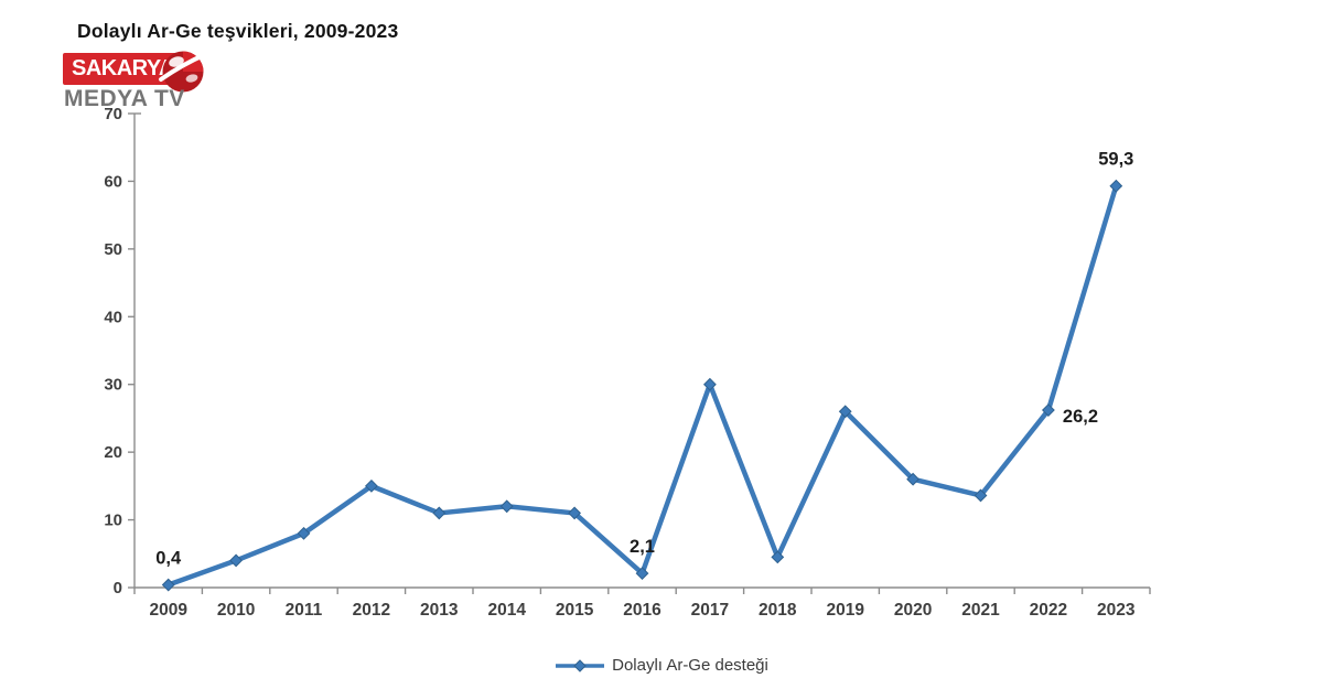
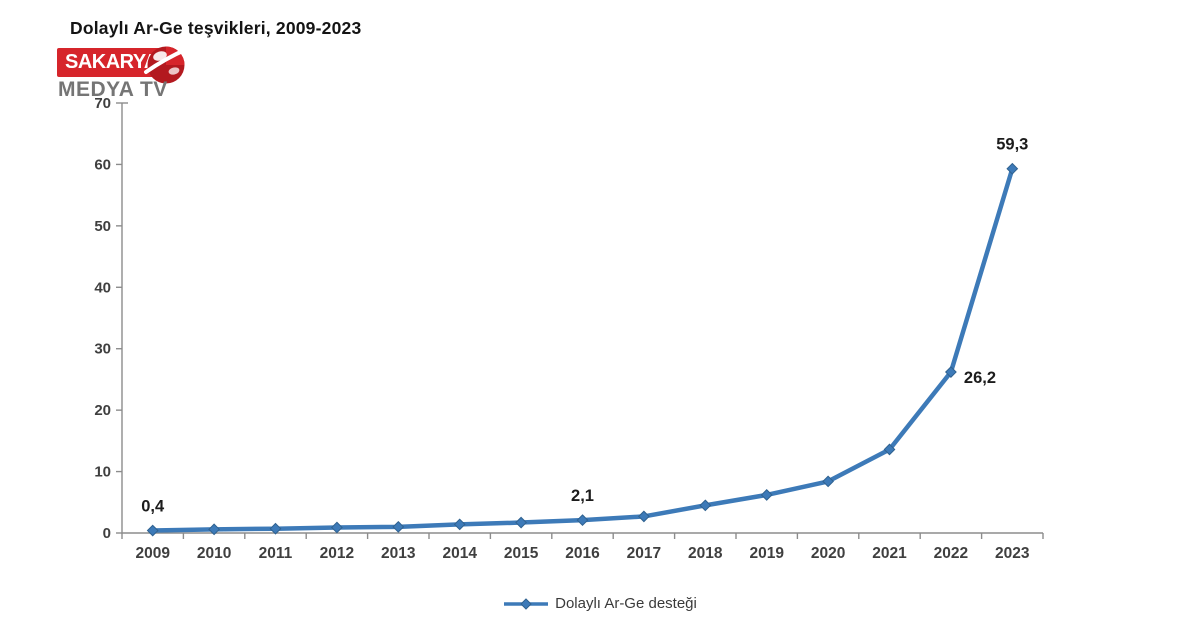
2010: 4 -> 1
2011: 8 -> 1
2012: 15 -> 1
2013: 11 -> 1
2014: 12 -> 1
2015: 11 -> 2
2017: 30 -> 3
2019: 26 -> 6
2020: 16 -> 8
